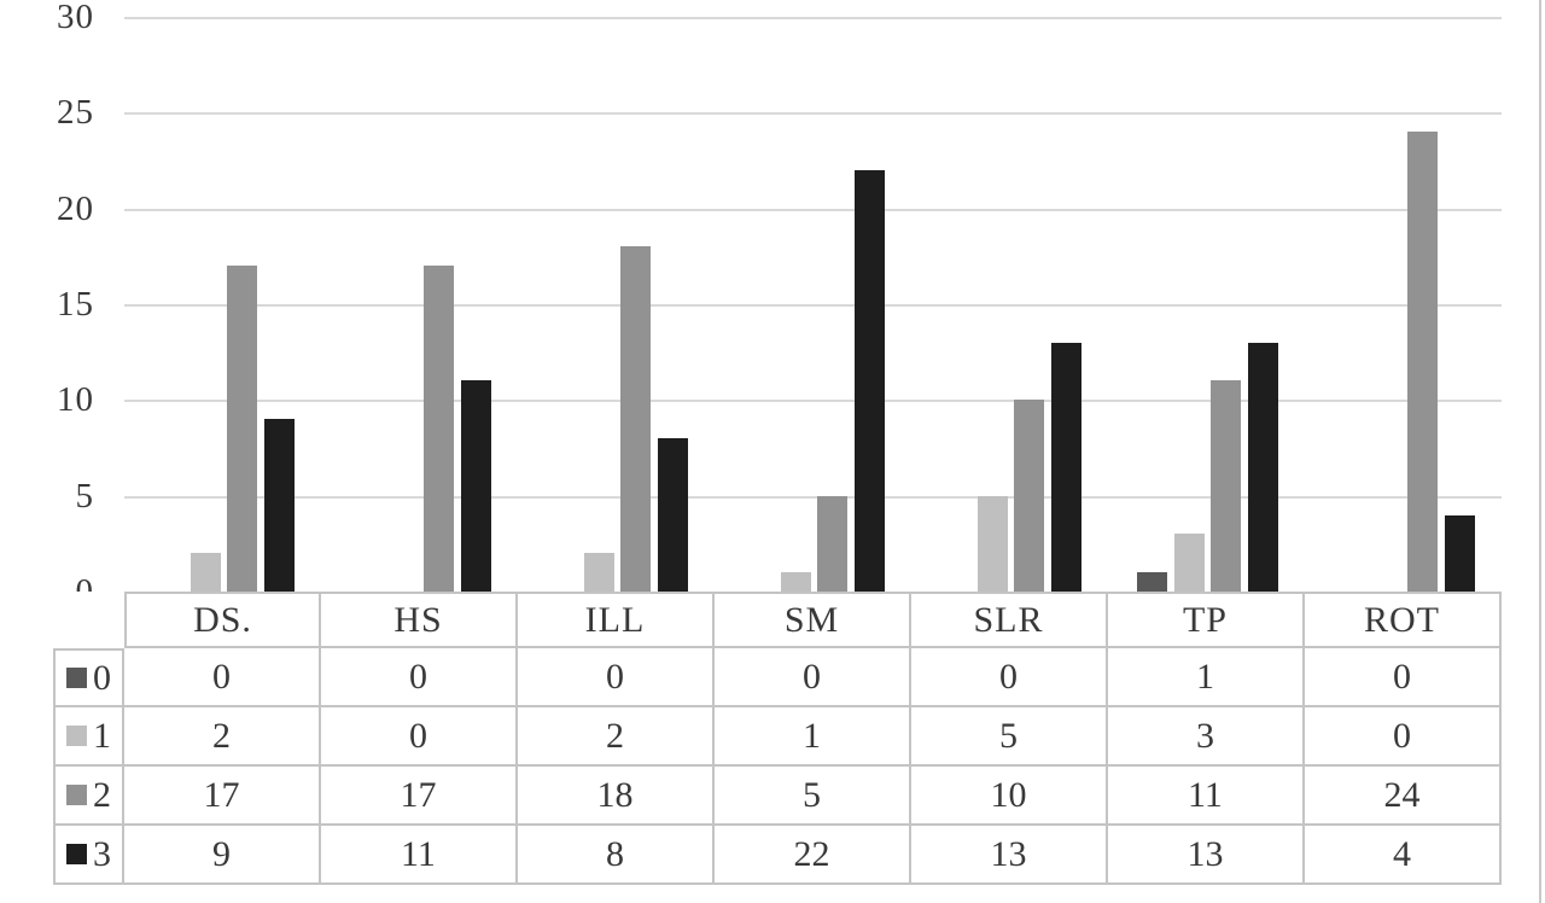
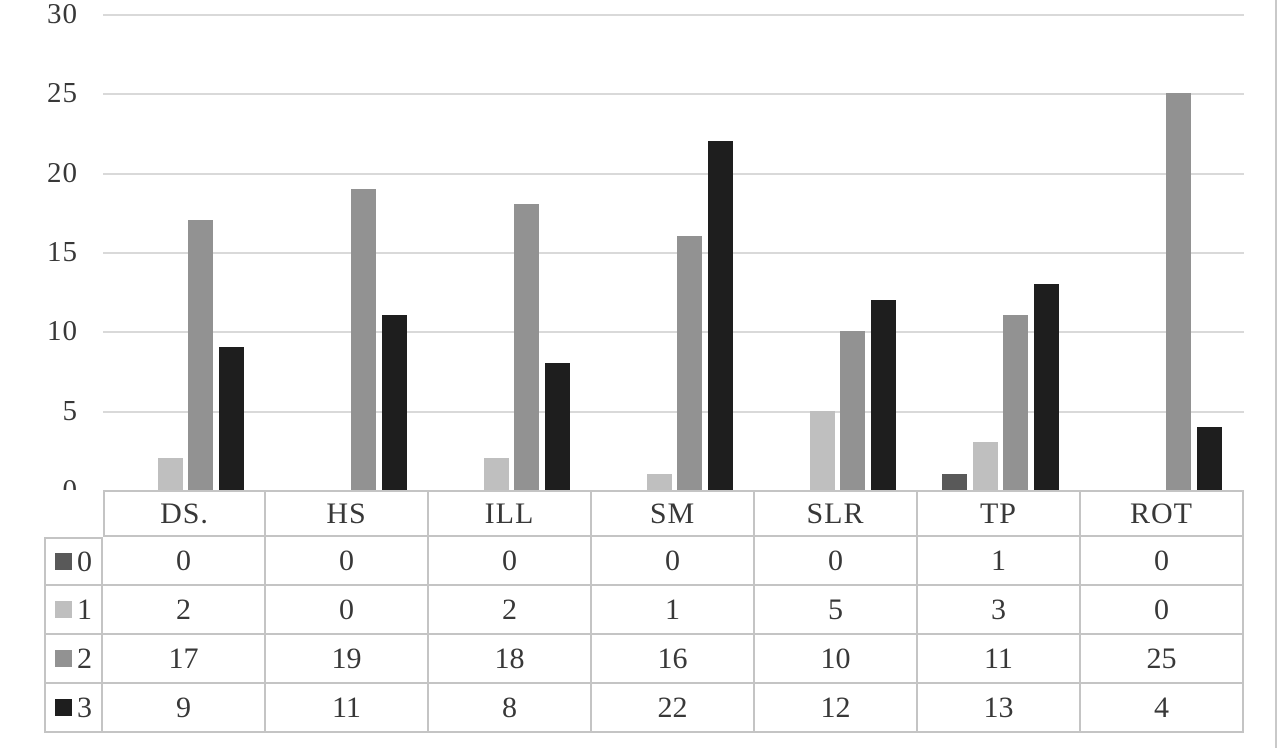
2/HS: 17 -> 19
2/SM: 5 -> 16
3/SLR: 13 -> 12
2/ROT: 24 -> 25
